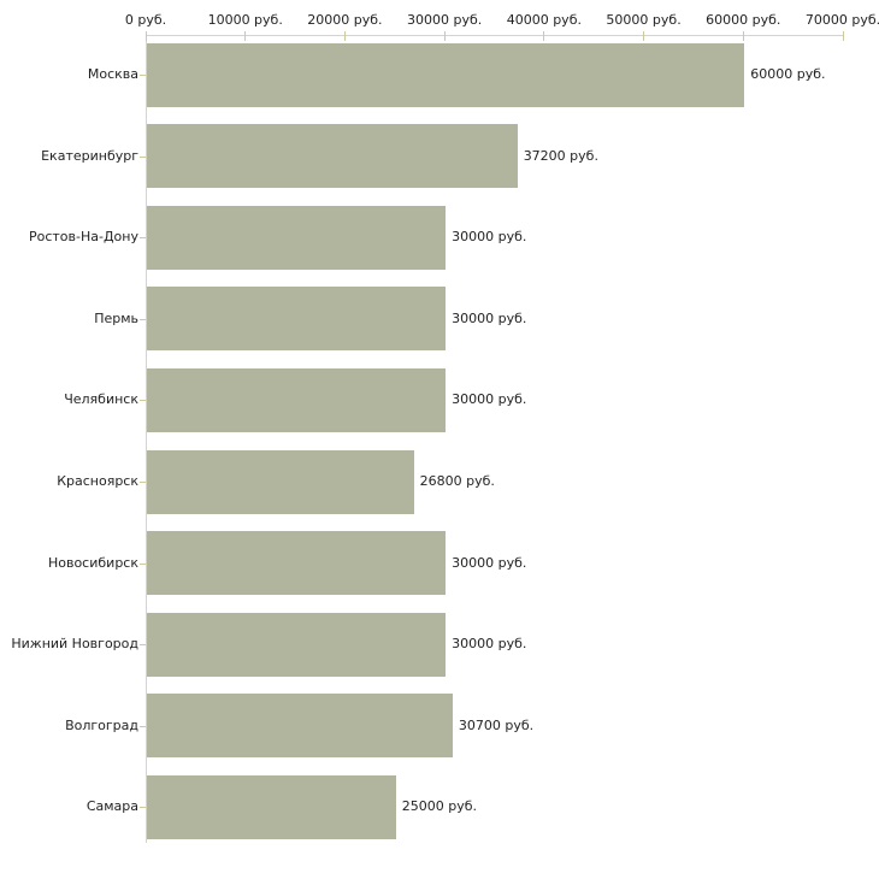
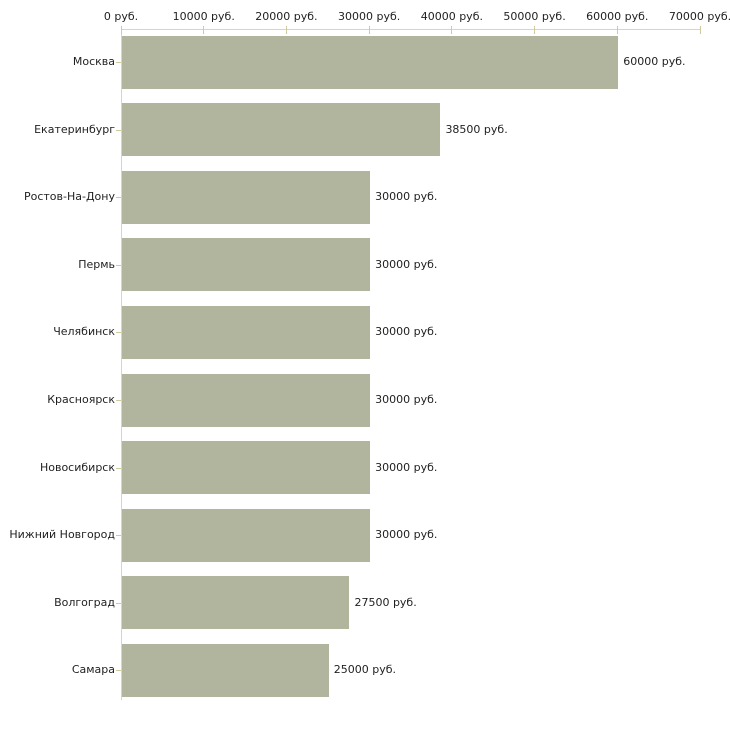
Екатеринбург: 37200 -> 38500
Красноярск: 26800 -> 30000
Волгоград: 30700 -> 27500
